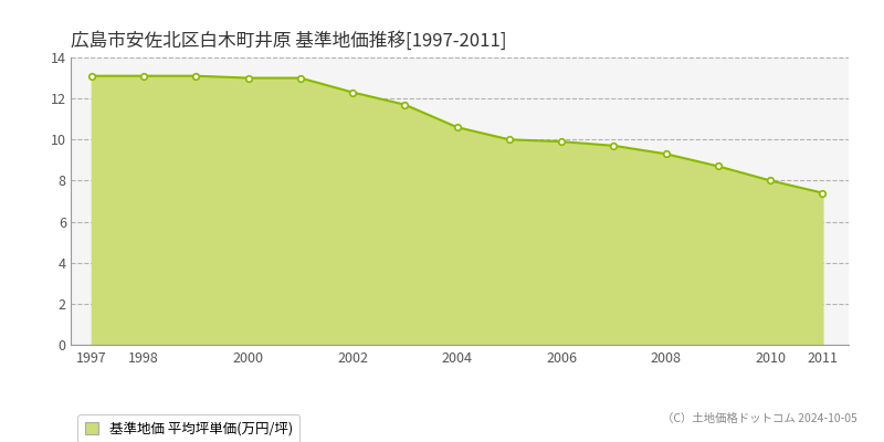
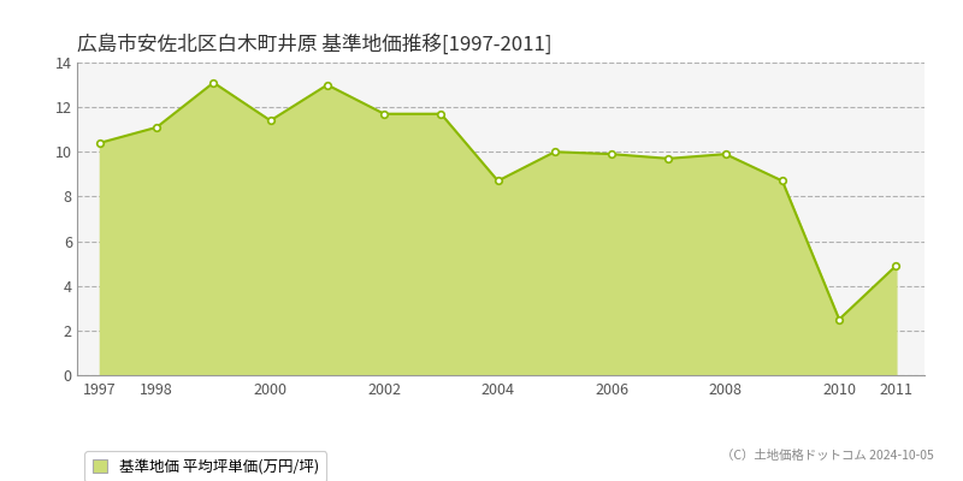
1997: 13.1 -> 10.4
1998: 13.1 -> 11.1
2000: 13.0 -> 11.4
2002: 12.3 -> 11.7
2004: 10.6 -> 8.7
2008: 9.3 -> 9.9
2010: 8.0 -> 2.5
2011: 7.4 -> 4.9
